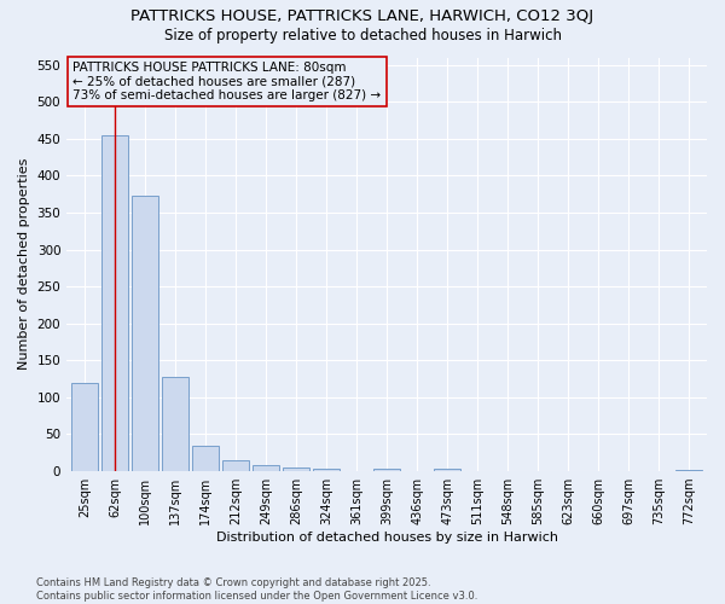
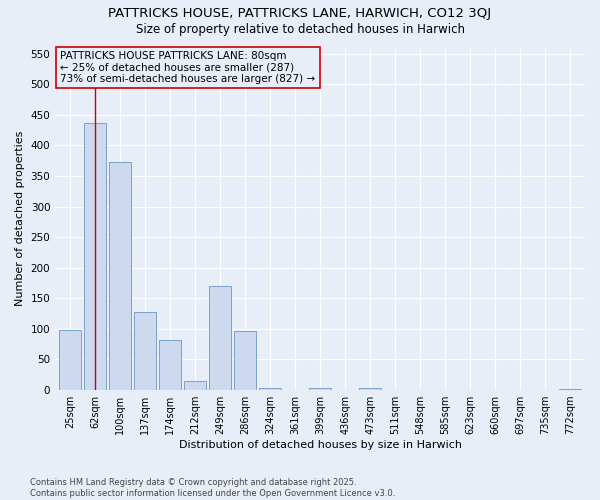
25sqm: 120 -> 98
62sqm: 455 -> 436
174sqm: 35 -> 82
249sqm: 8 -> 170
286sqm: 5 -> 96
